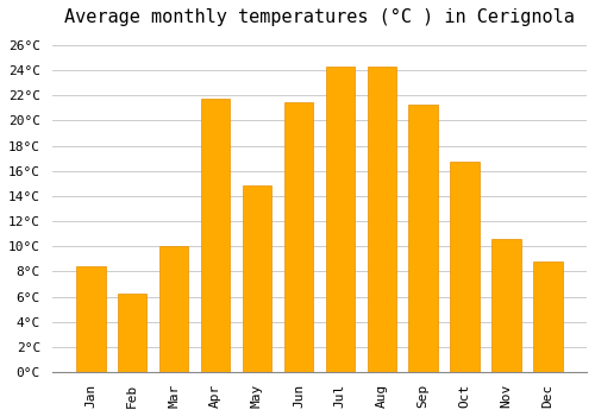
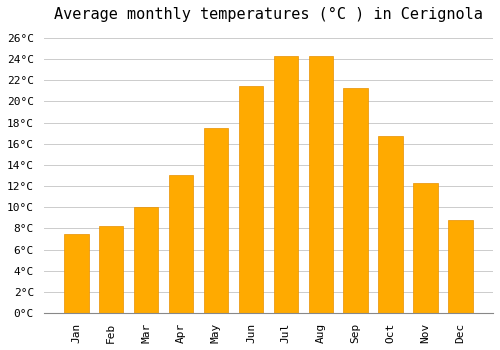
Jan: 8.4°C -> 7.5°C
Feb: 6.2°C -> 8.2°C
Apr: 21.7°C -> 13.0°C
May: 14.8°C -> 17.5°C
Nov: 10.6°C -> 12.3°C
